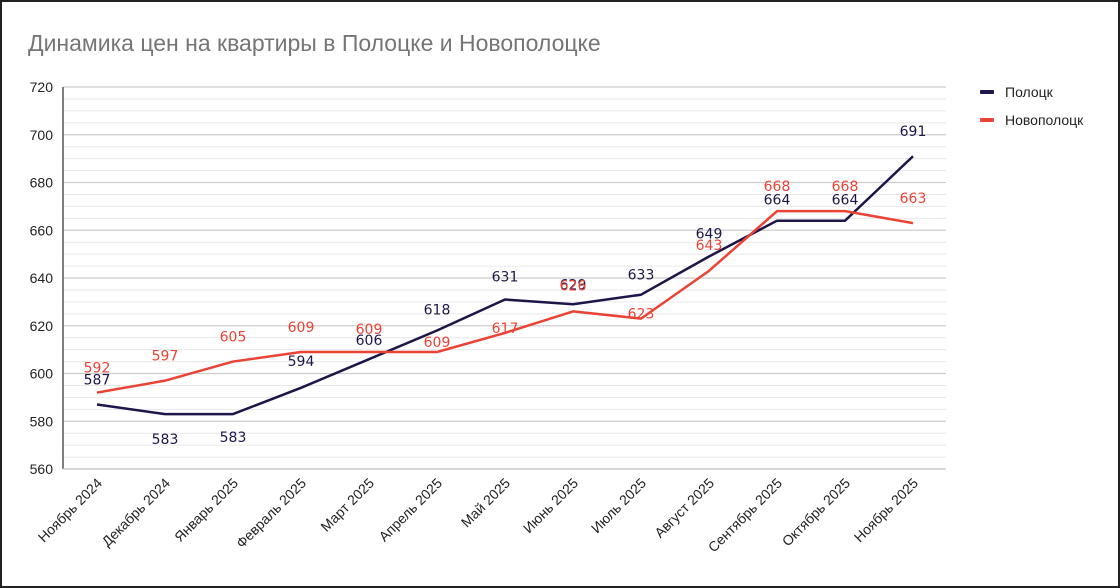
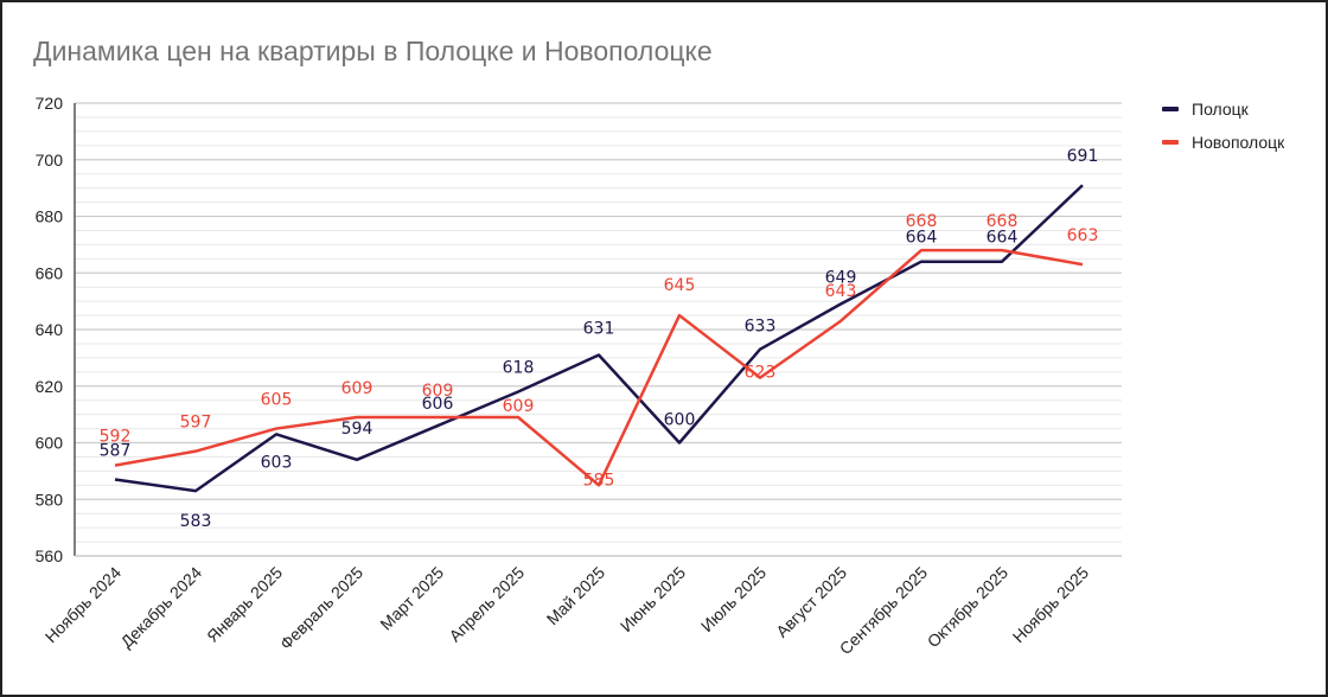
Полоцк/Январь 2025: 583 -> 603
Новополоцк/Май 2025: 617 -> 585
Полоцк/Июнь 2025: 629 -> 600
Новополоцк/Июнь 2025: 626 -> 645
